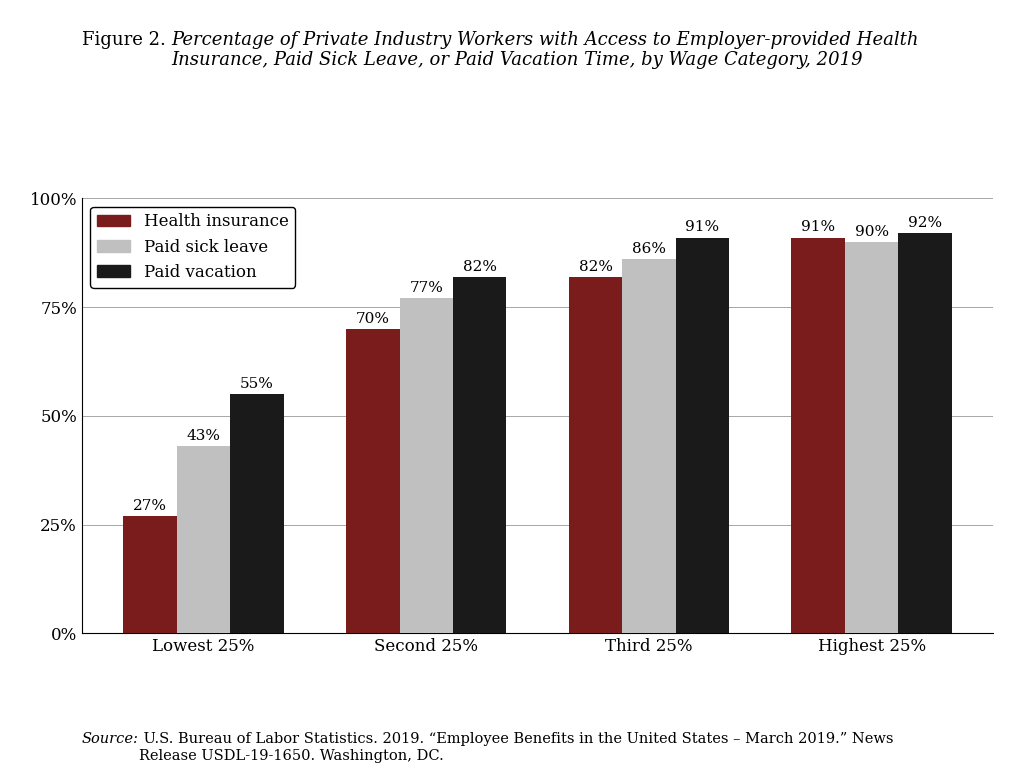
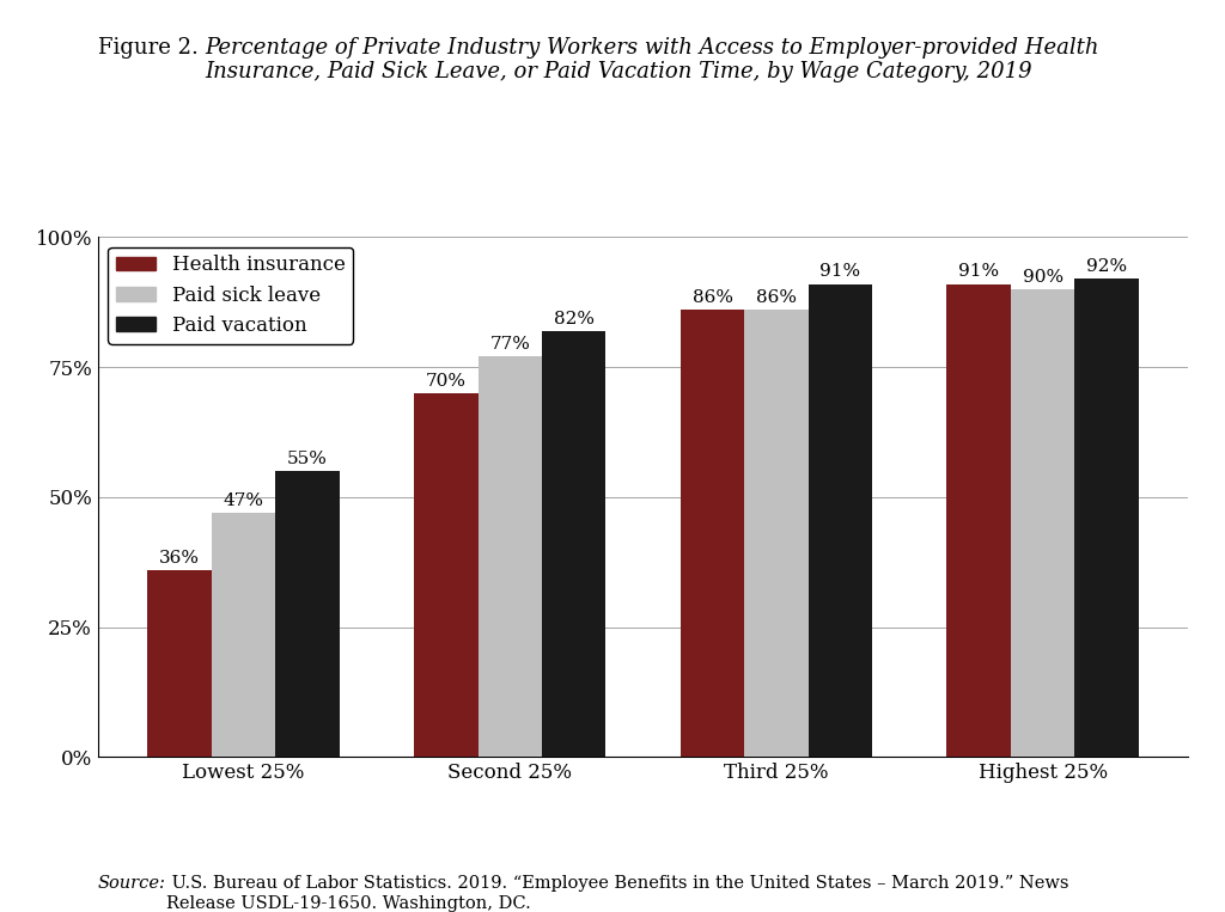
Health insurance/Lowest 25%: 27% -> 36%
Paid sick leave/Lowest 25%: 43% -> 47%
Health insurance/Third 25%: 82% -> 86%
